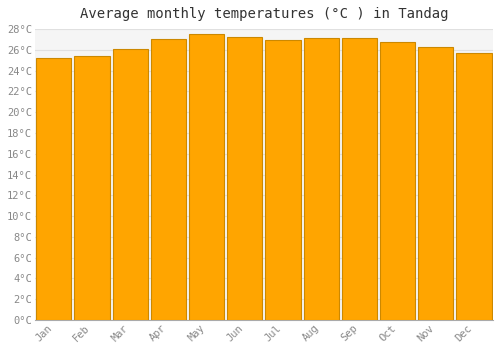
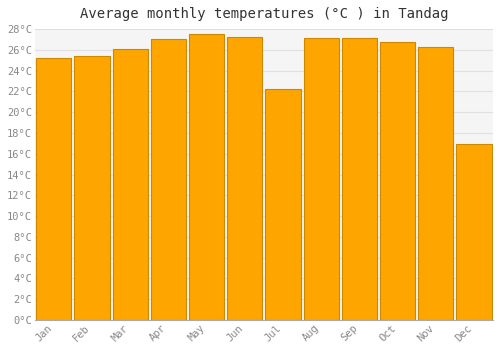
Jul: 26.9°C -> 22.2°C
Dec: 25.7°C -> 16.9°C
